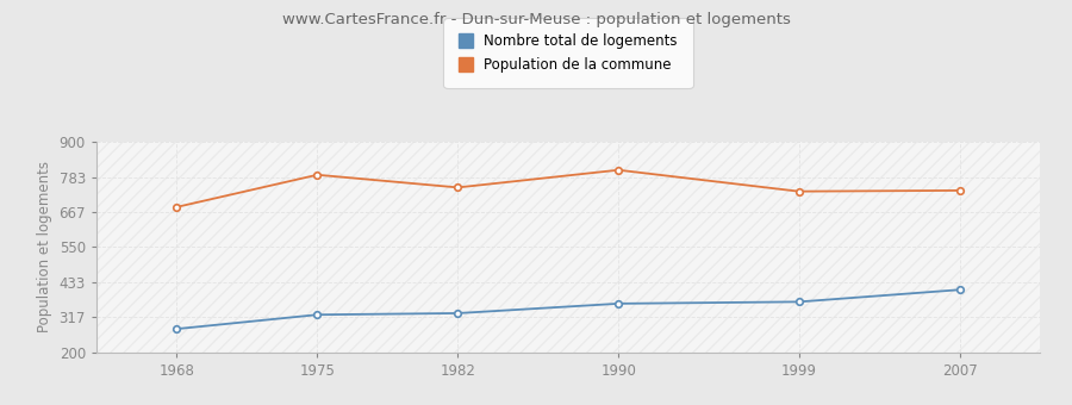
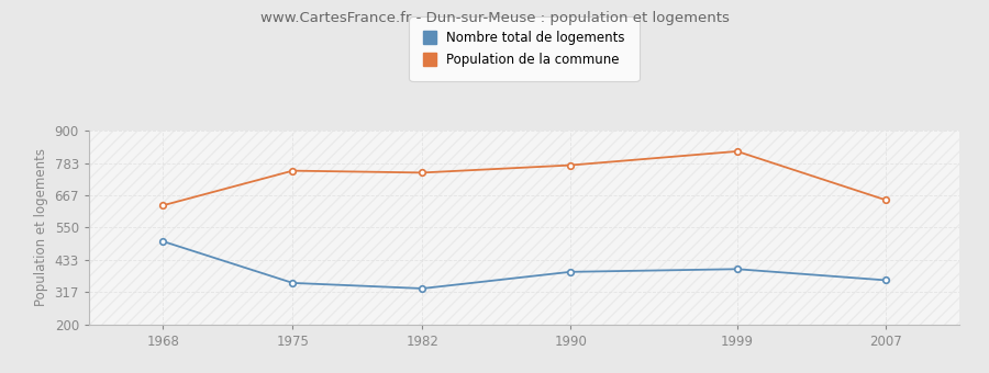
Nombre total de logements/1968: 278 -> 500
Population de la commune/1968: 683 -> 630
Nombre total de logements/1975: 325 -> 350
Population de la commune/1975: 790 -> 755
Nombre total de logements/1990: 362 -> 390
Population de la commune/1990: 806 -> 775
Nombre total de logements/1999: 368 -> 400
Population de la commune/1999: 735 -> 825
Nombre total de logements/2007: 408 -> 360
Population de la commune/2007: 738 -> 650
